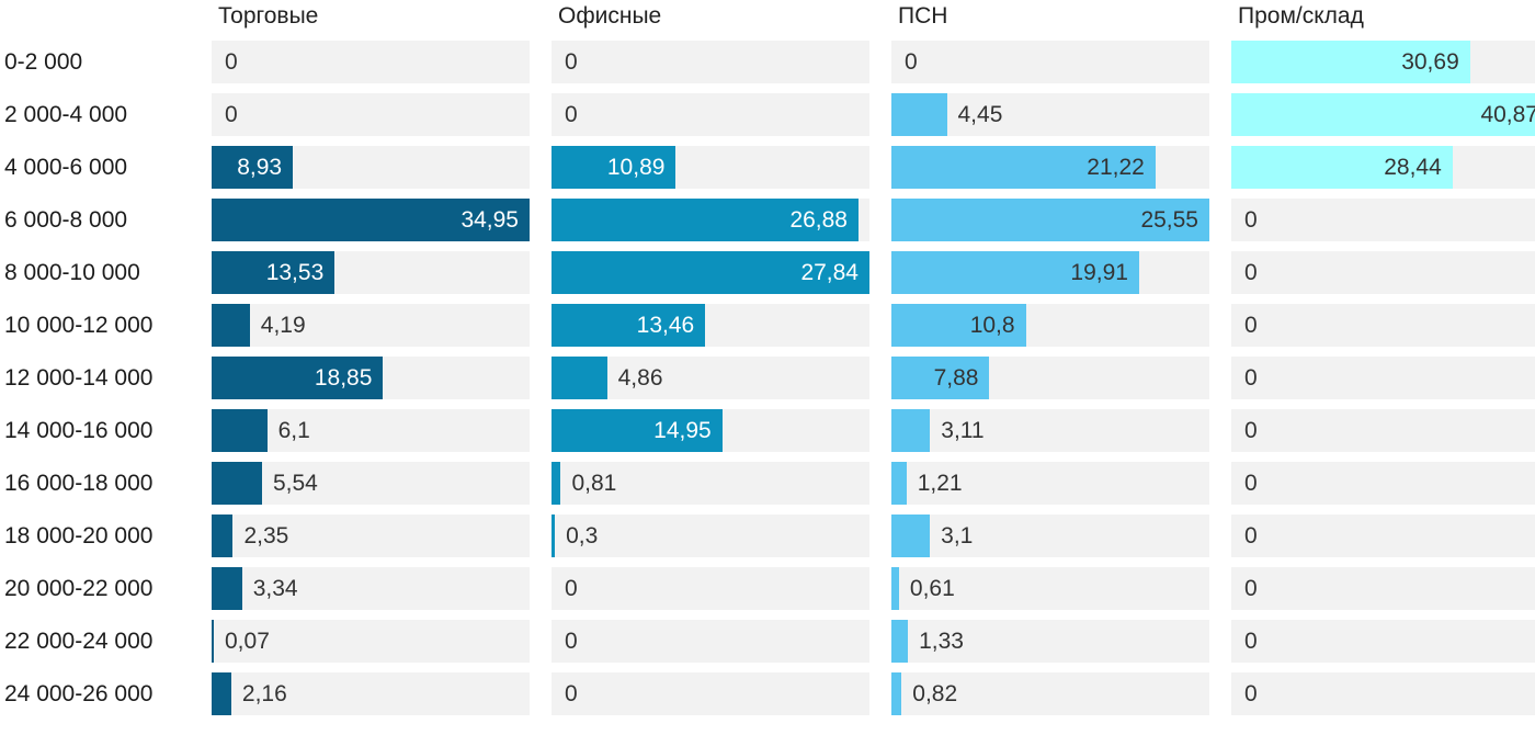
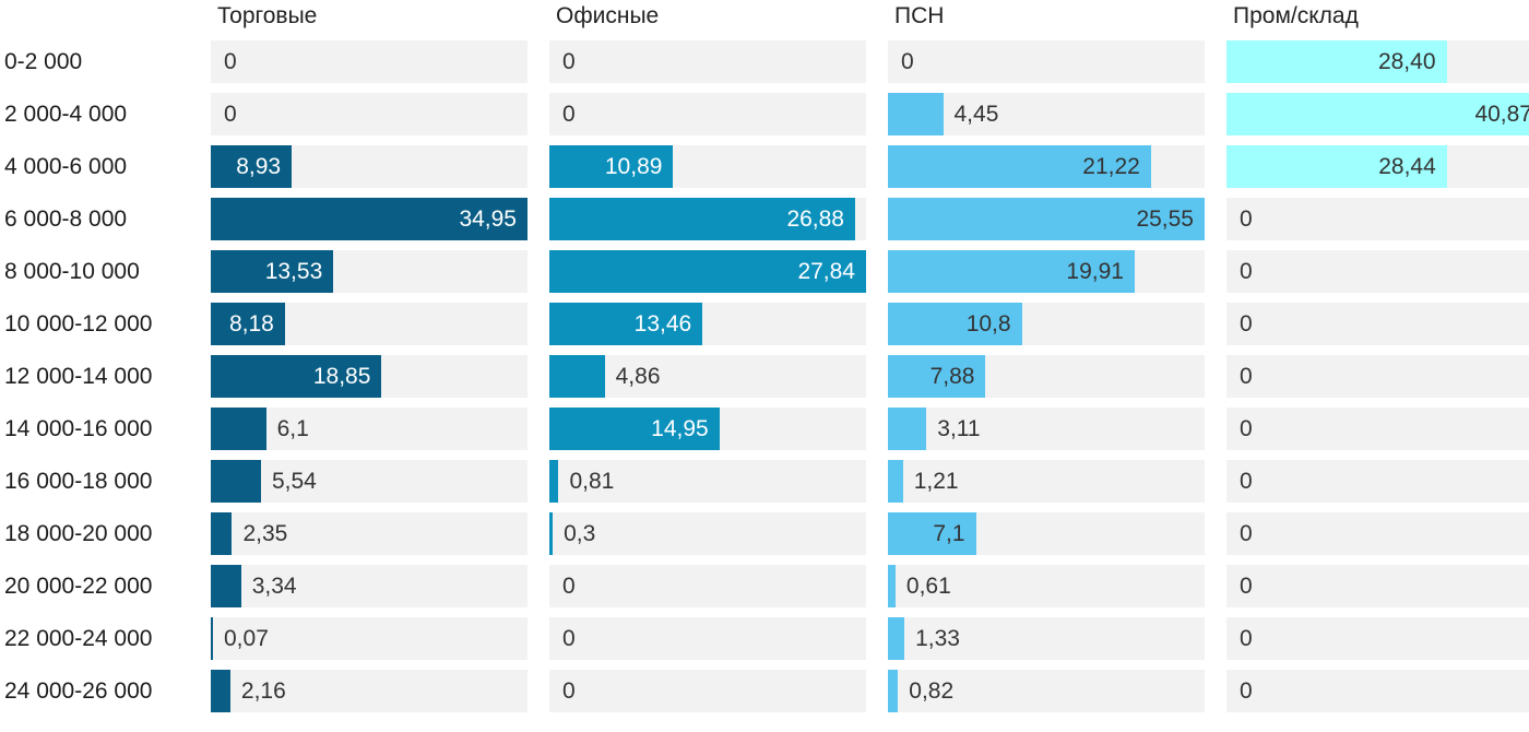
Пром/склад/0-2 000: 30,69 -> 28,40
Торговые/10 000-12 000: 4,19 -> 8,18
ПСН/18 000-20 000: 3,1 -> 7,1
